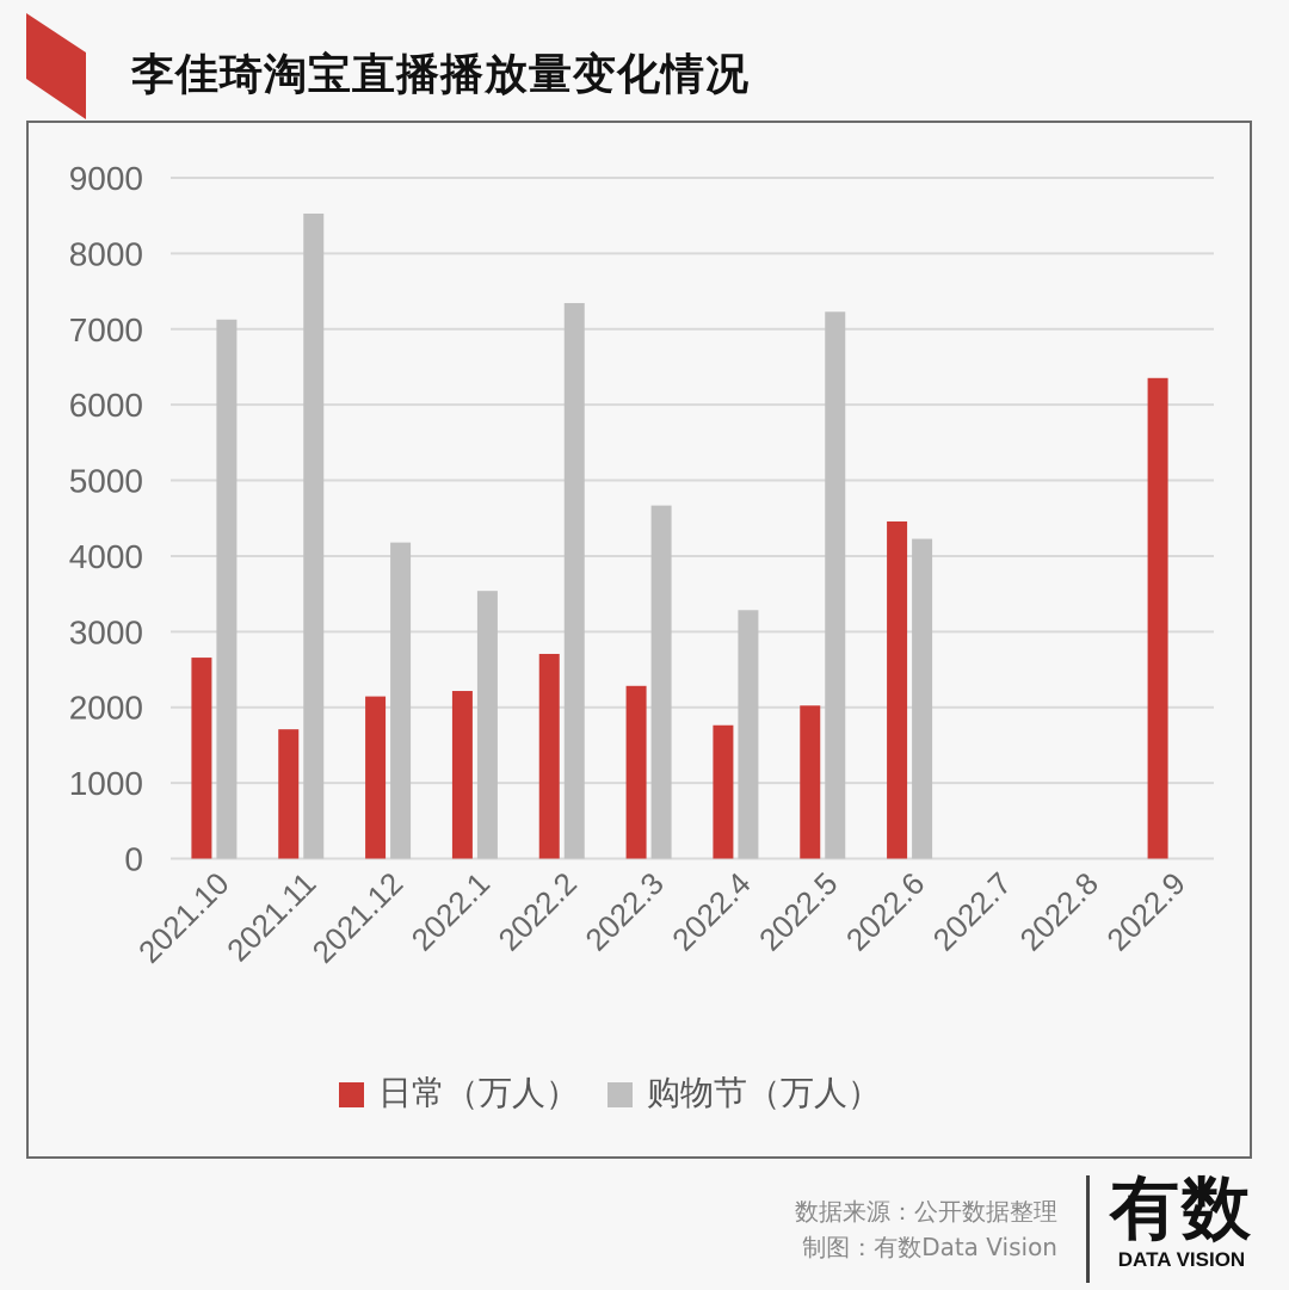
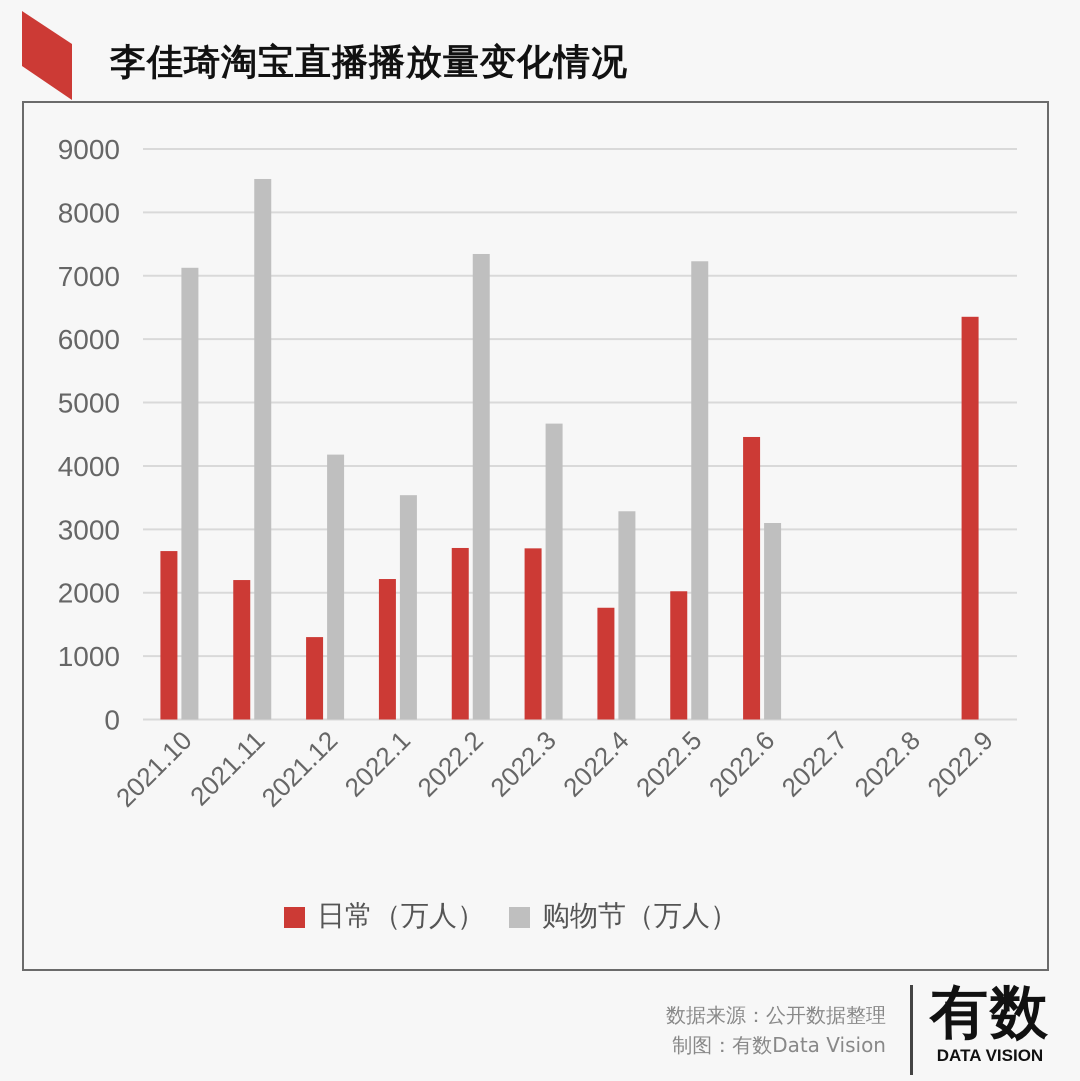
日常（万人）/2021.11: 1700 -> 2200
日常（万人）/2021.12: 2100 -> 1300
日常（万人）/2022.3: 2300 -> 2700
购物节（万人）/2022.6: 4200 -> 3100
